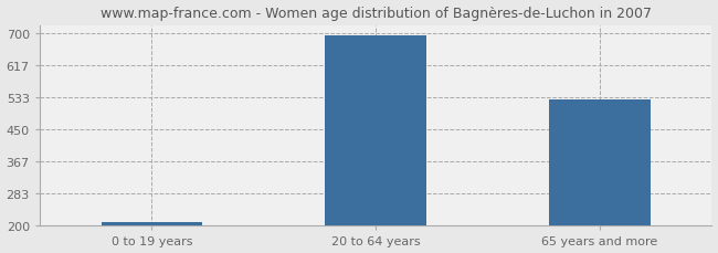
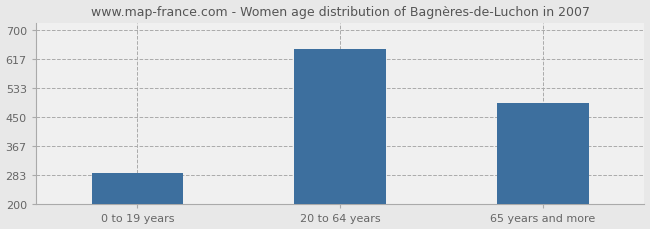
0 to 19 years: 210 -> 290
20 to 64 years: 695 -> 645
65 years and more: 528 -> 490
